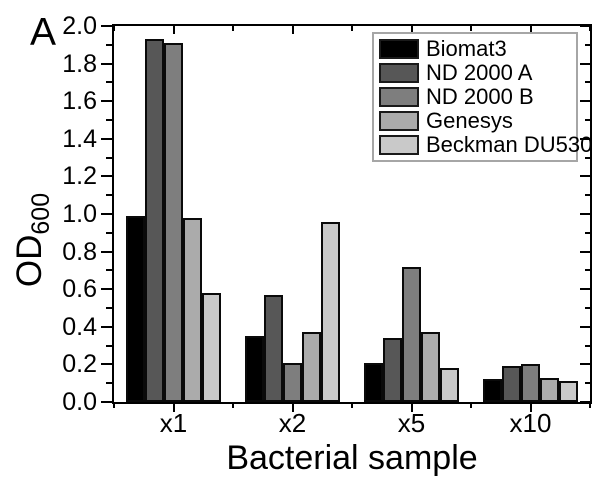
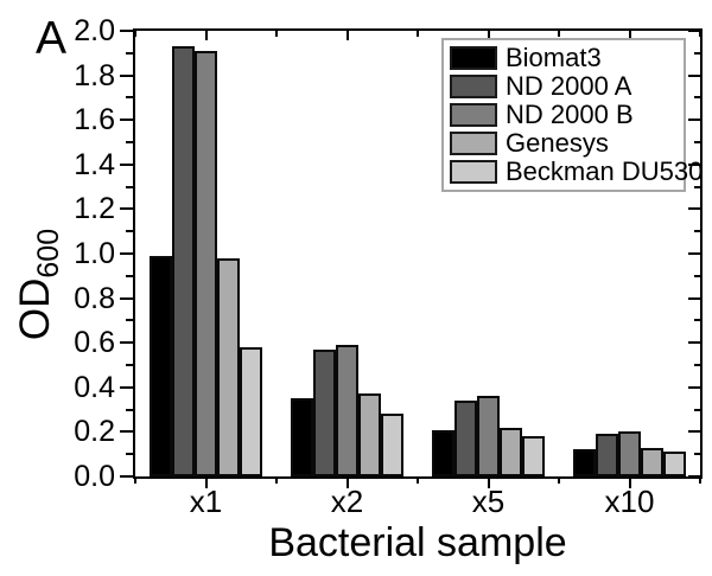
ND 2000 B/x2: 0.21 -> 0.59
Beckman DU530/x2: 0.96 -> 0.28
ND 2000 B/x5: 0.72 -> 0.36
Genesys/x5: 0.37 -> 0.22
